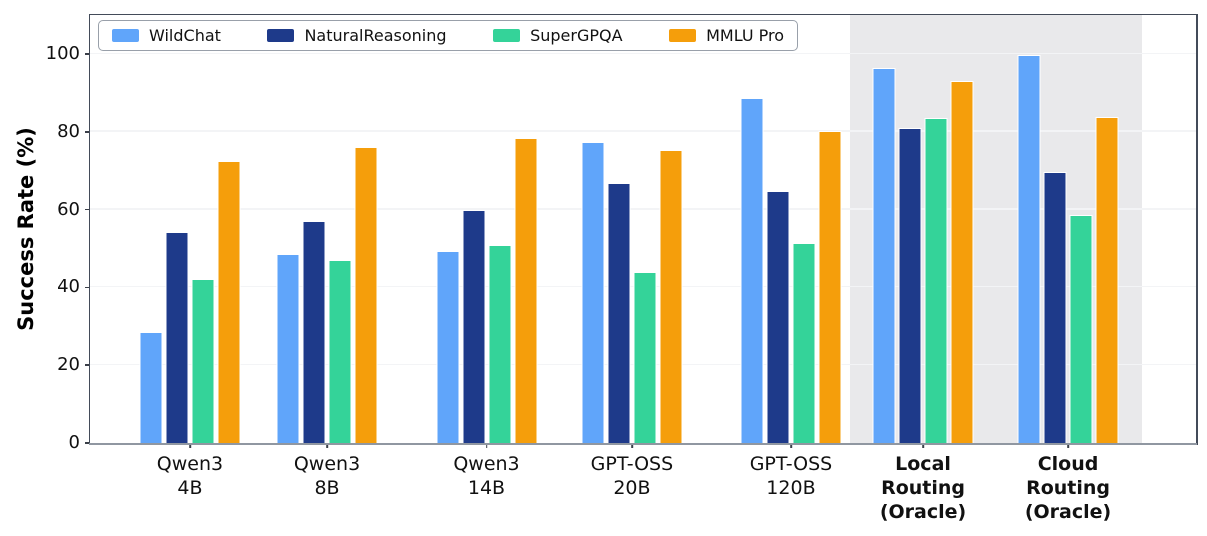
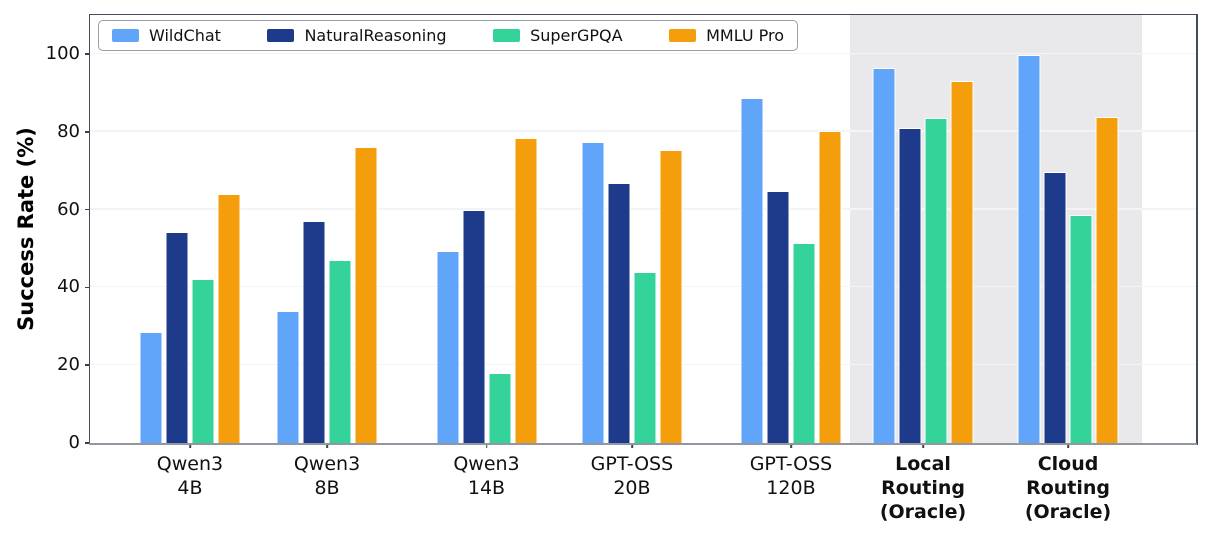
MMLU Pro/Qwen3 4B: 72 -> 64
WildChat/Qwen3 8B: 49 -> 34
SuperGPQA/Qwen3 14B: 51 -> 18
